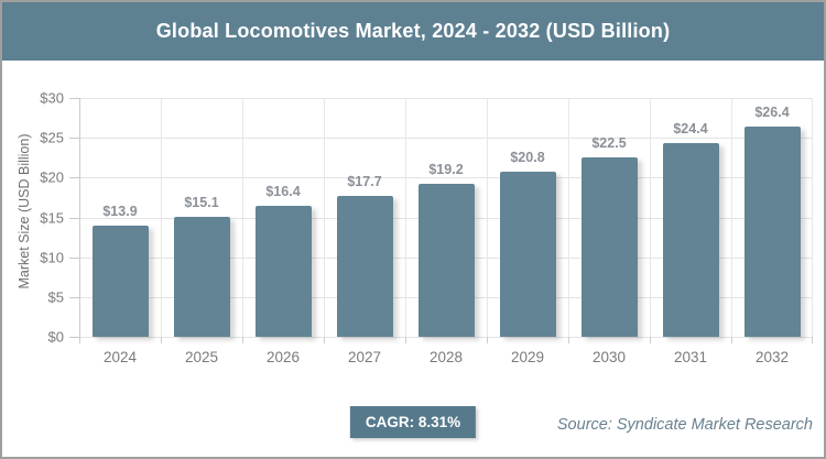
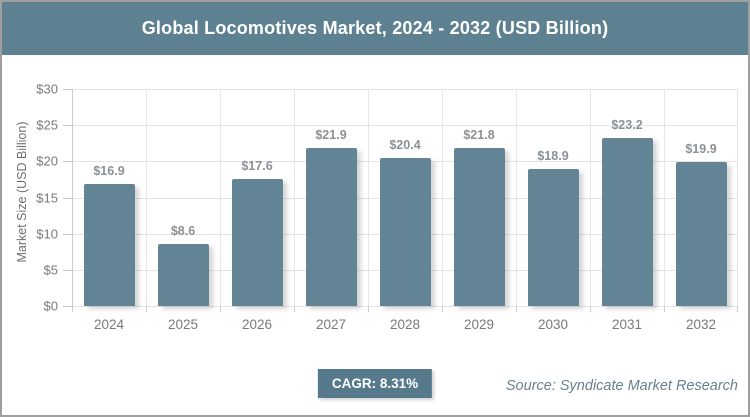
2024: $13.9 -> $16.9
2025: $15.1 -> $8.6
2026: $16.4 -> $17.6
2027: $17.7 -> $21.9
2028: $19.2 -> $20.4
2029: $20.8 -> $21.8
2030: $22.5 -> $18.9
2031: $24.4 -> $23.2
2032: $26.4 -> $19.9
